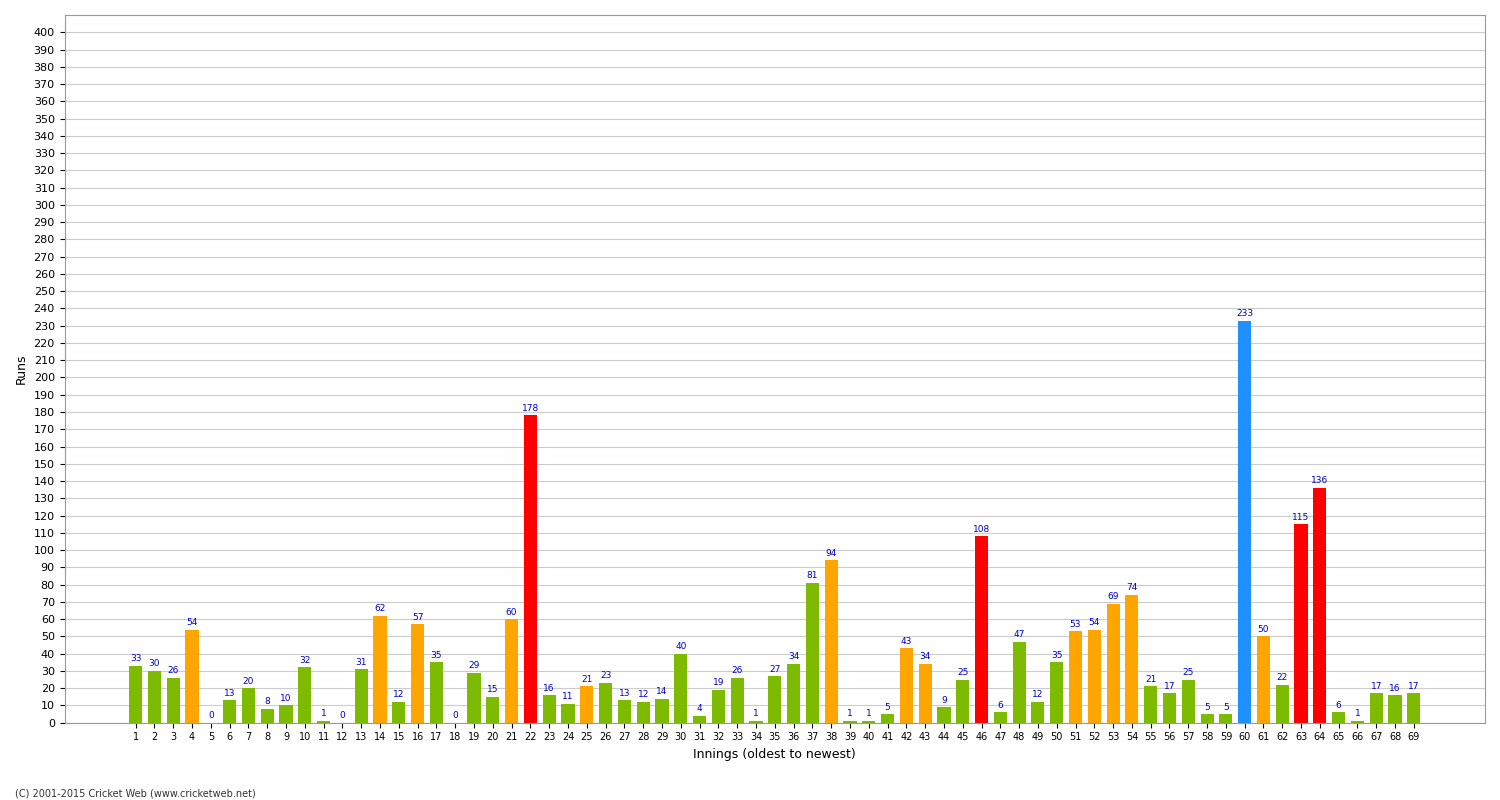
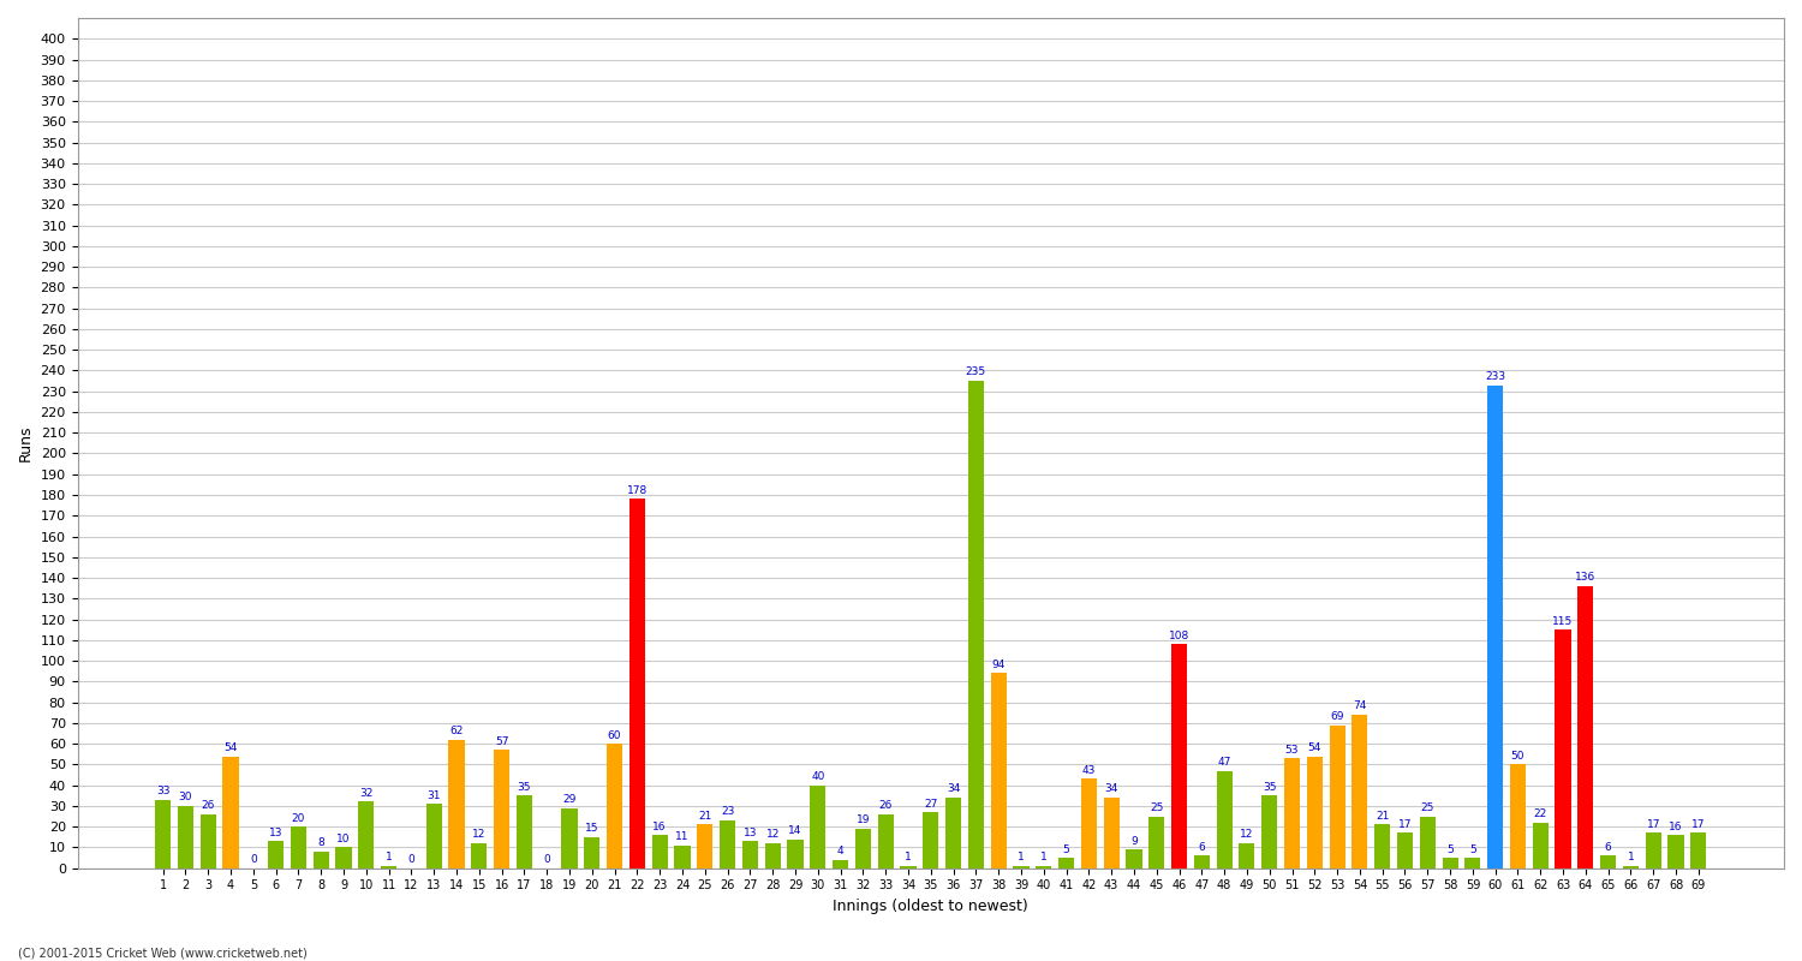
37: 81 -> 235
